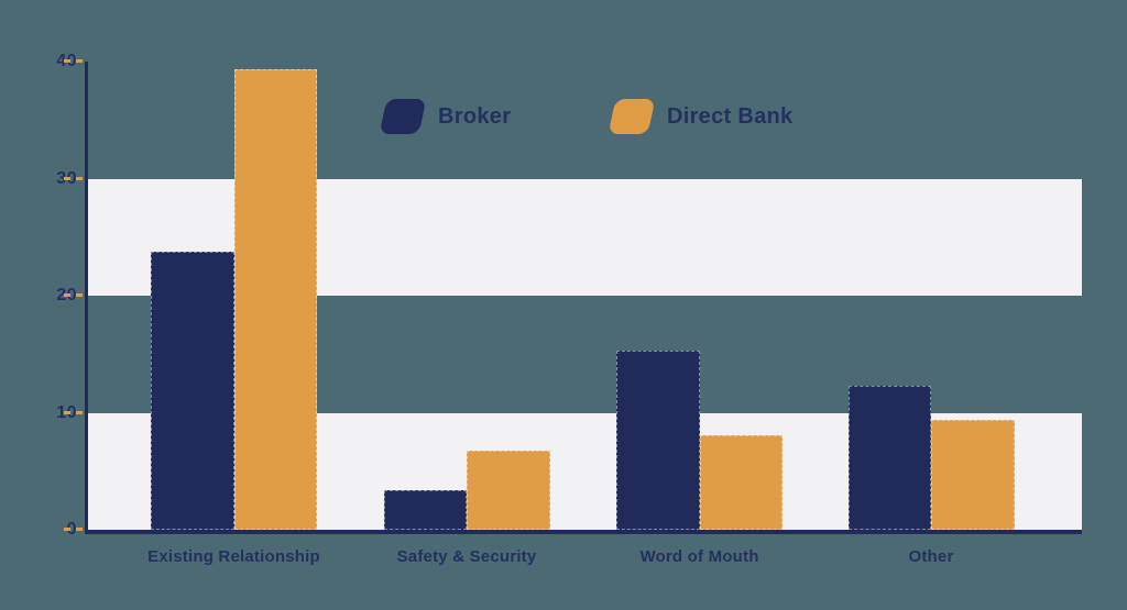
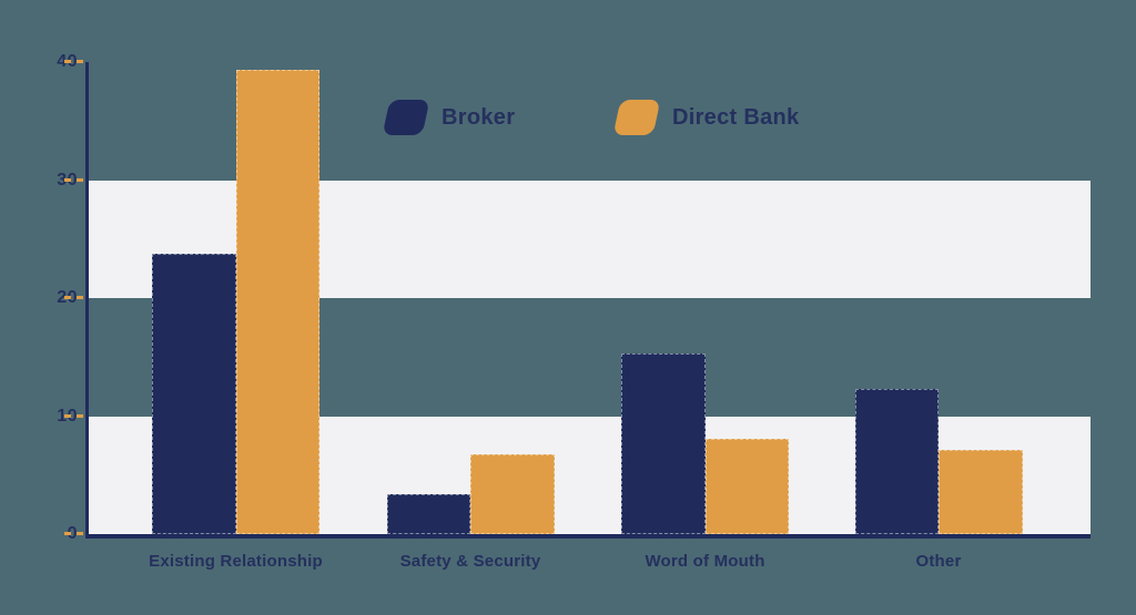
Direct Bank/Other: 9.4 -> 7.1
